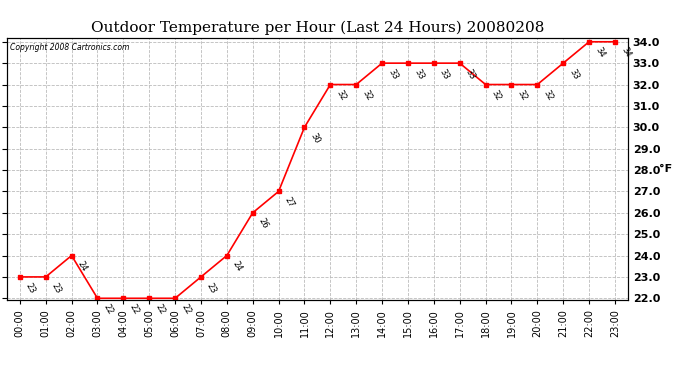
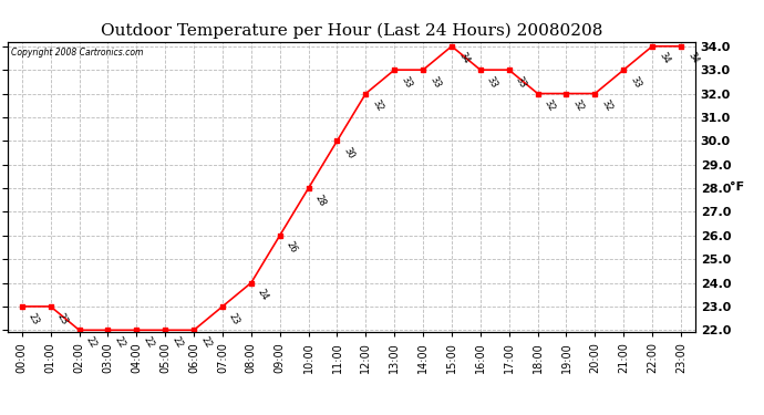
02:00: 24 -> 22
10:00: 27 -> 28
13:00: 32 -> 33
15:00: 33 -> 34
